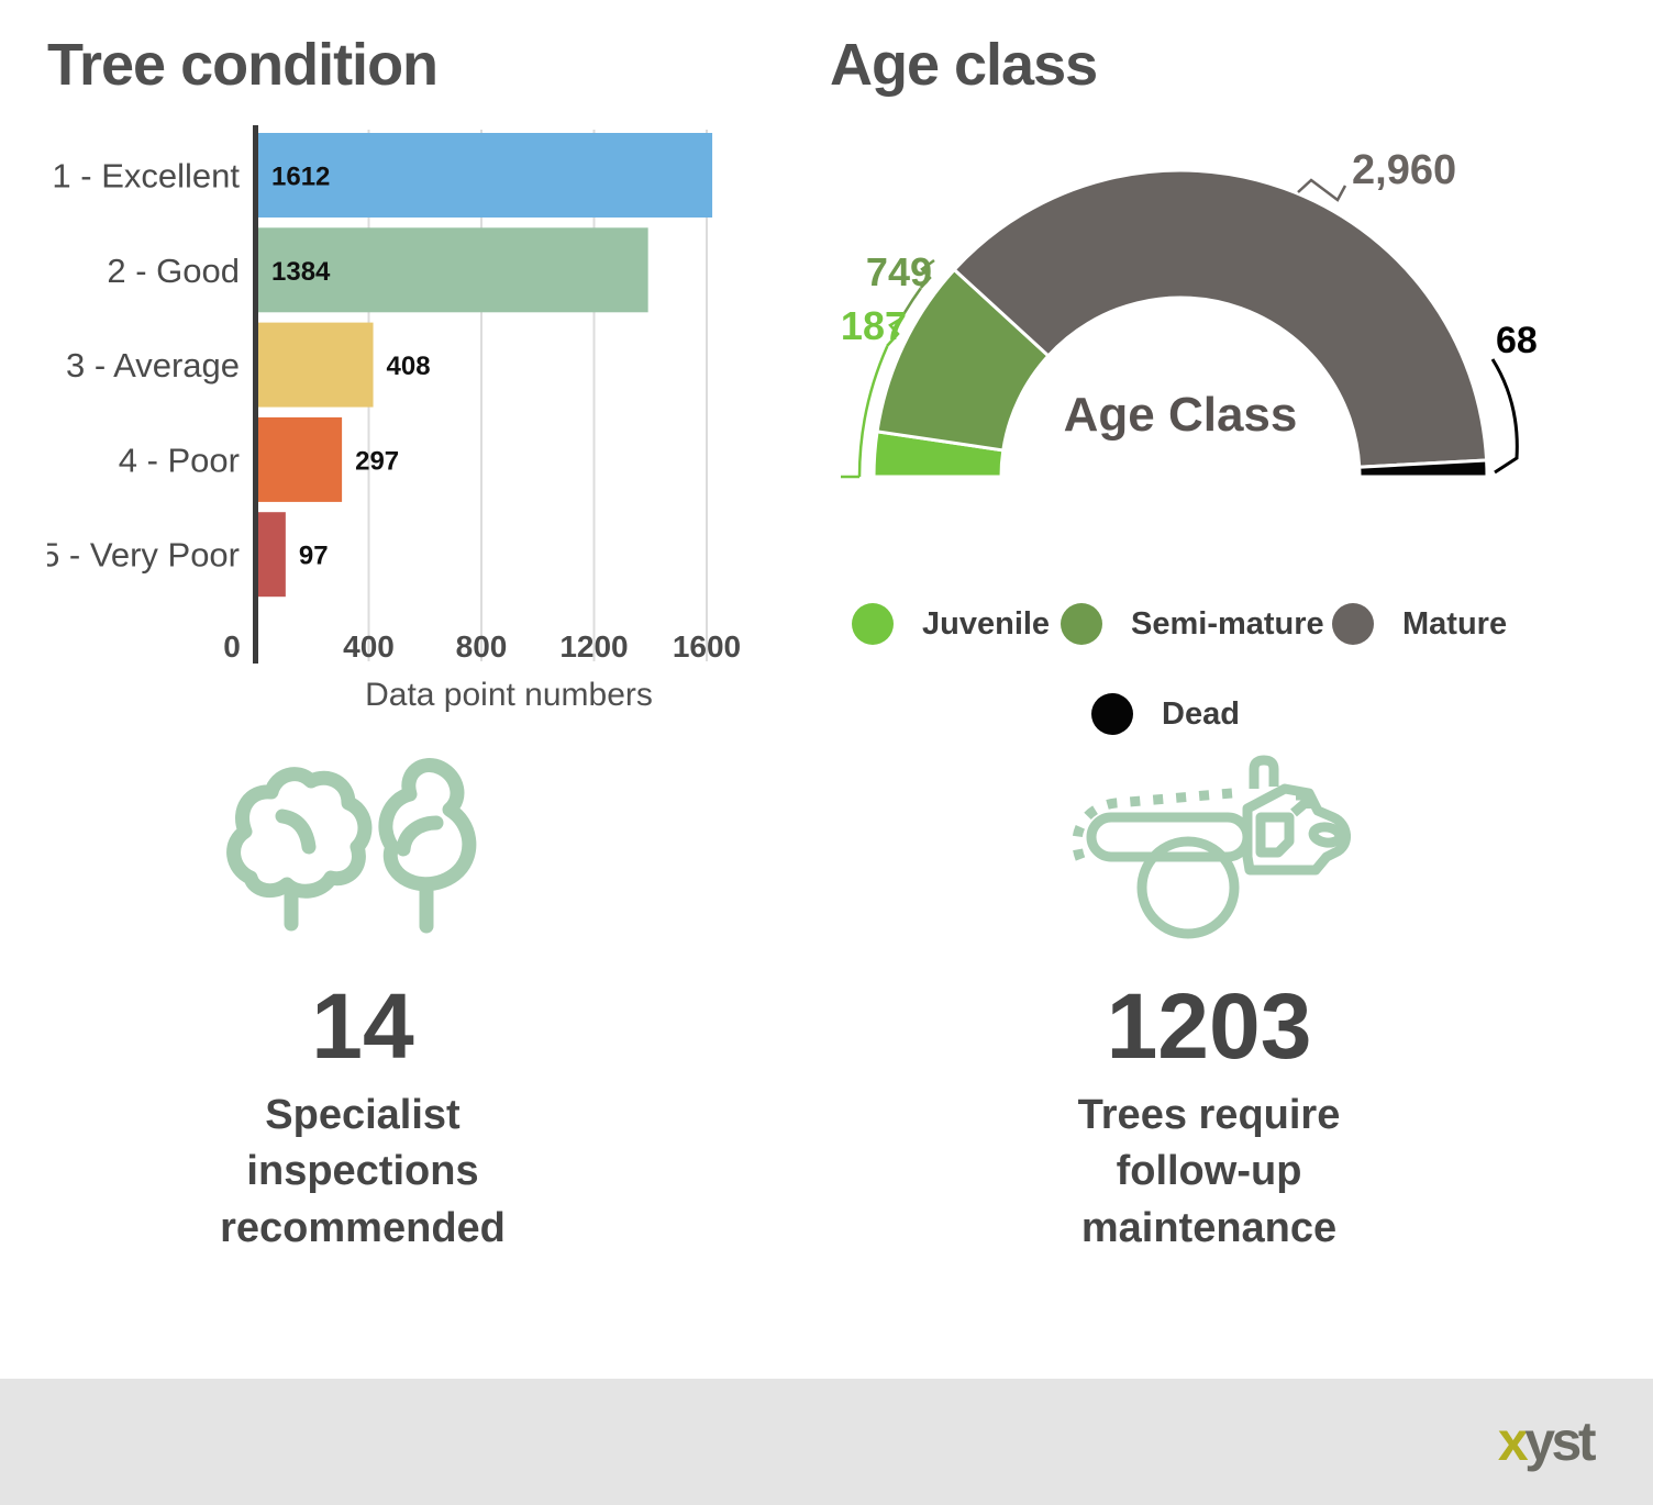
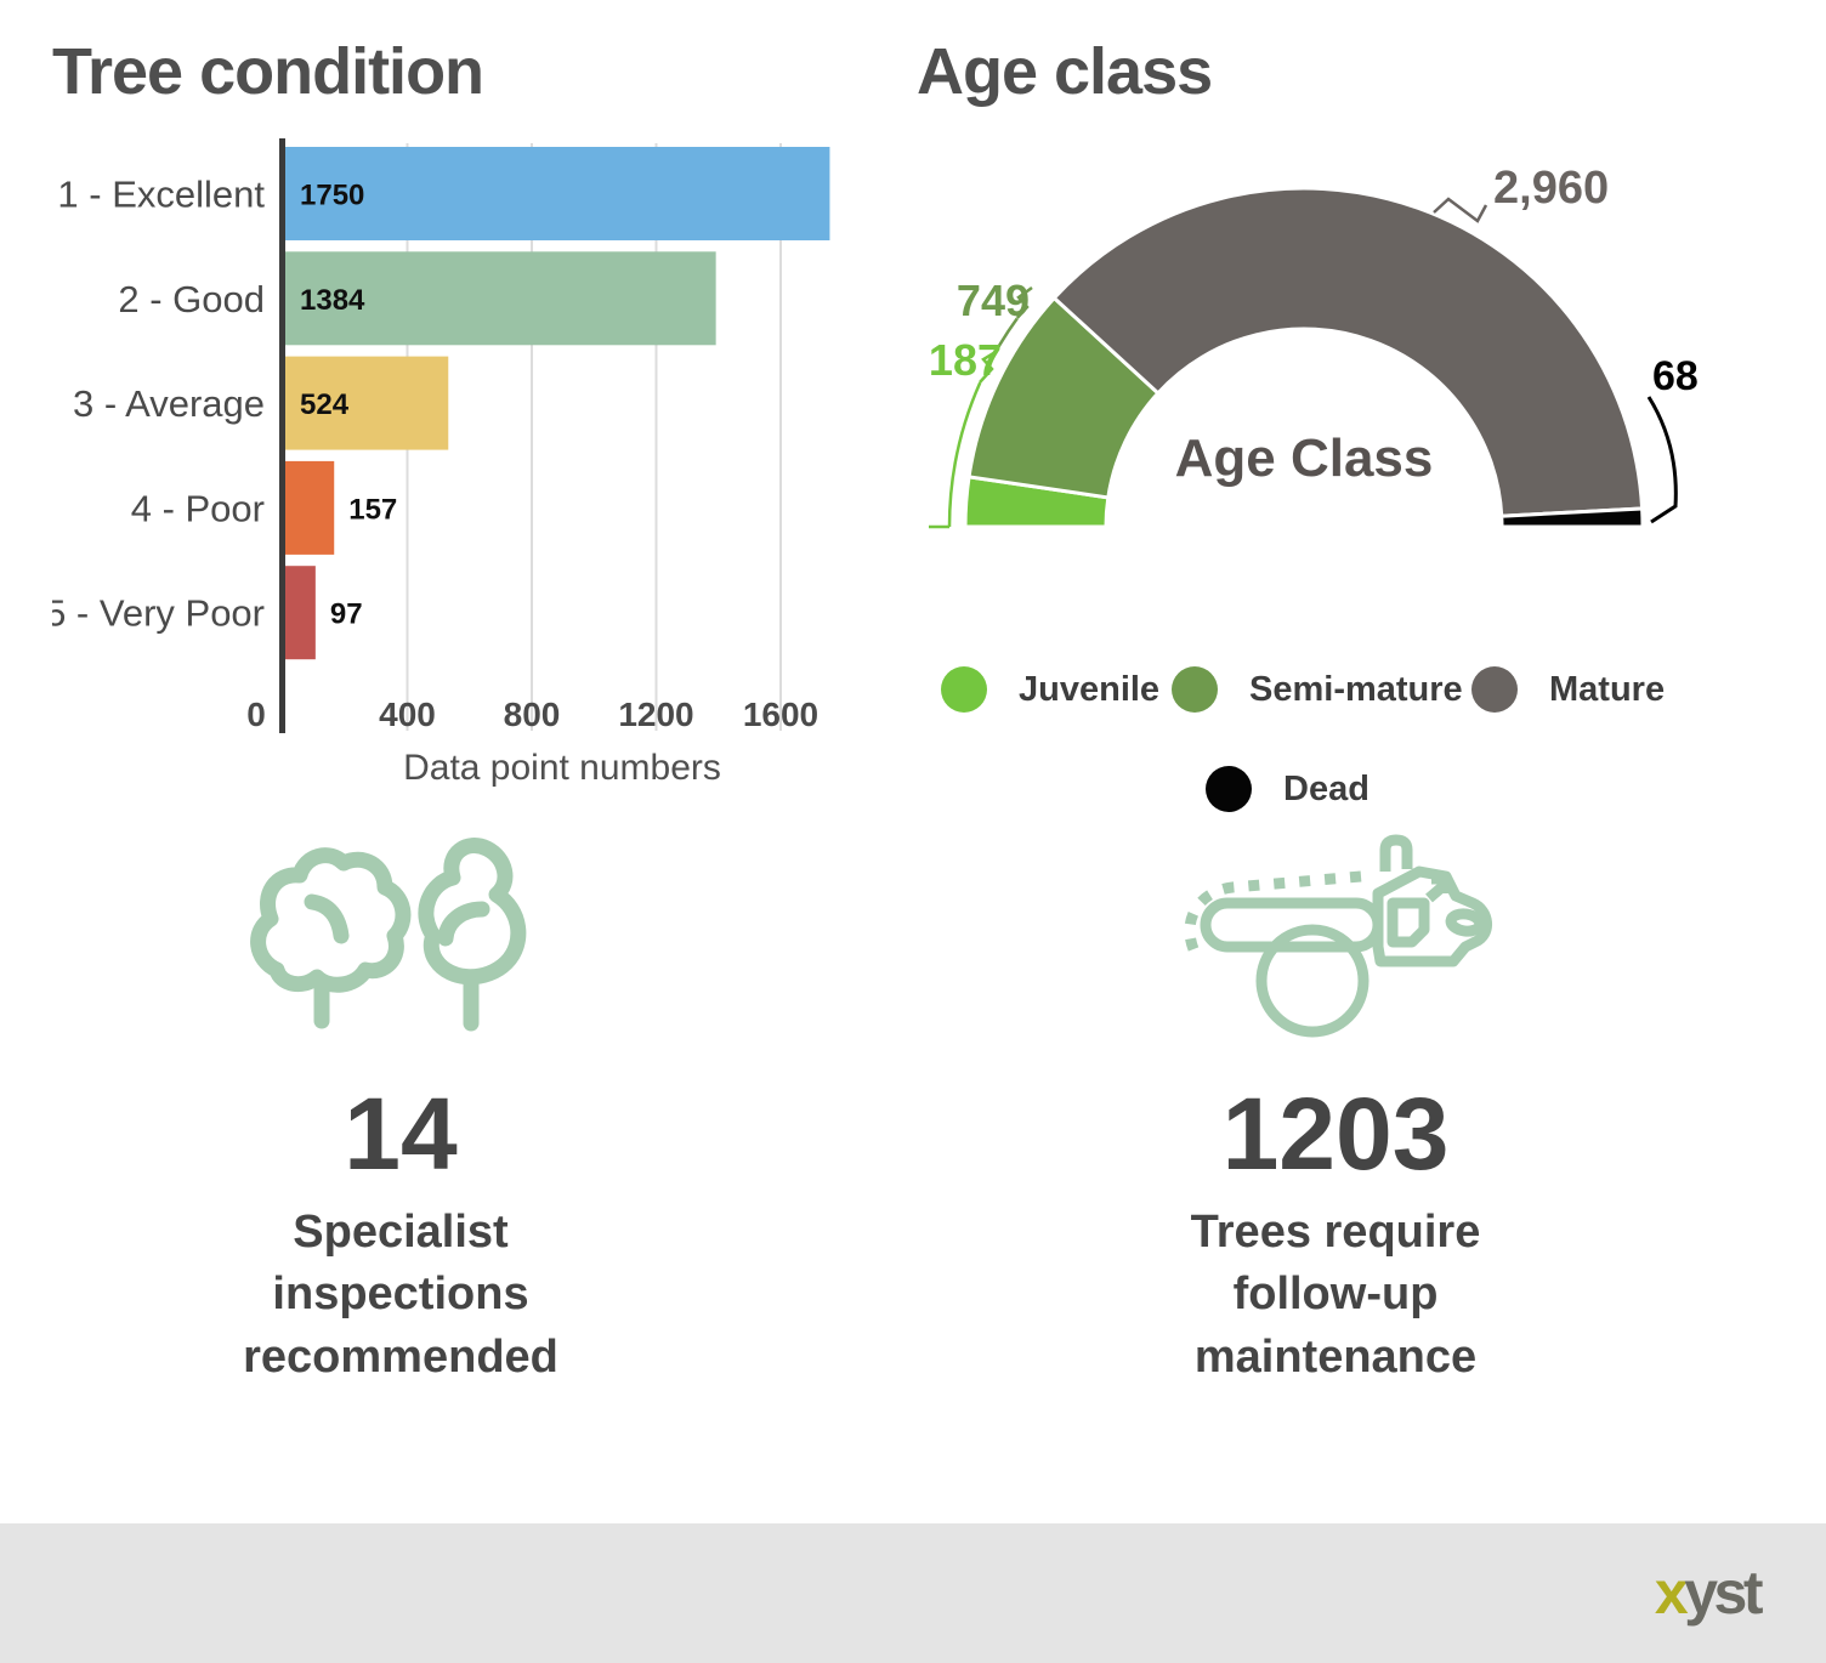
Tree condition/1 - Excellent: 1612 -> 1750
Tree condition/3 - Average: 408 -> 524
Tree condition/4 - Poor: 297 -> 157
